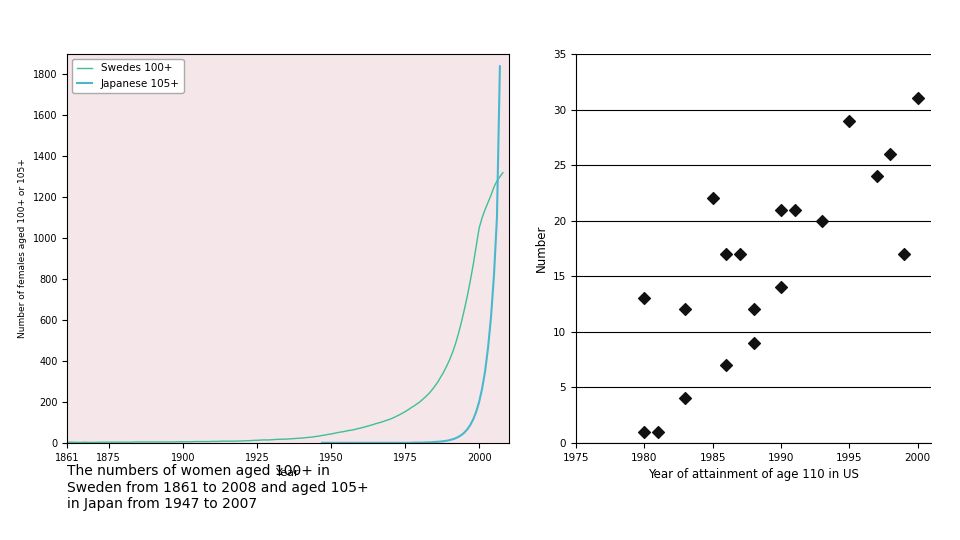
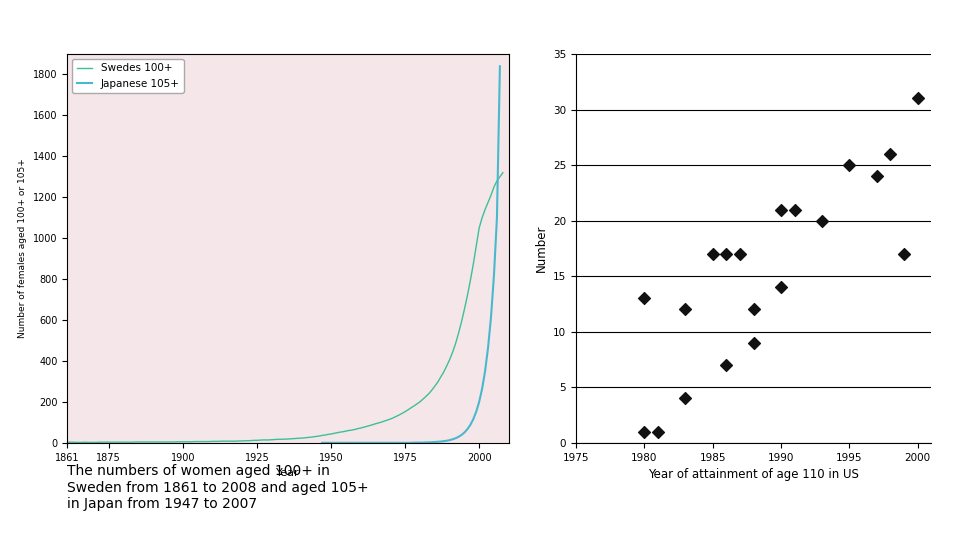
1985: 22 -> 17
1995: 29 -> 25
